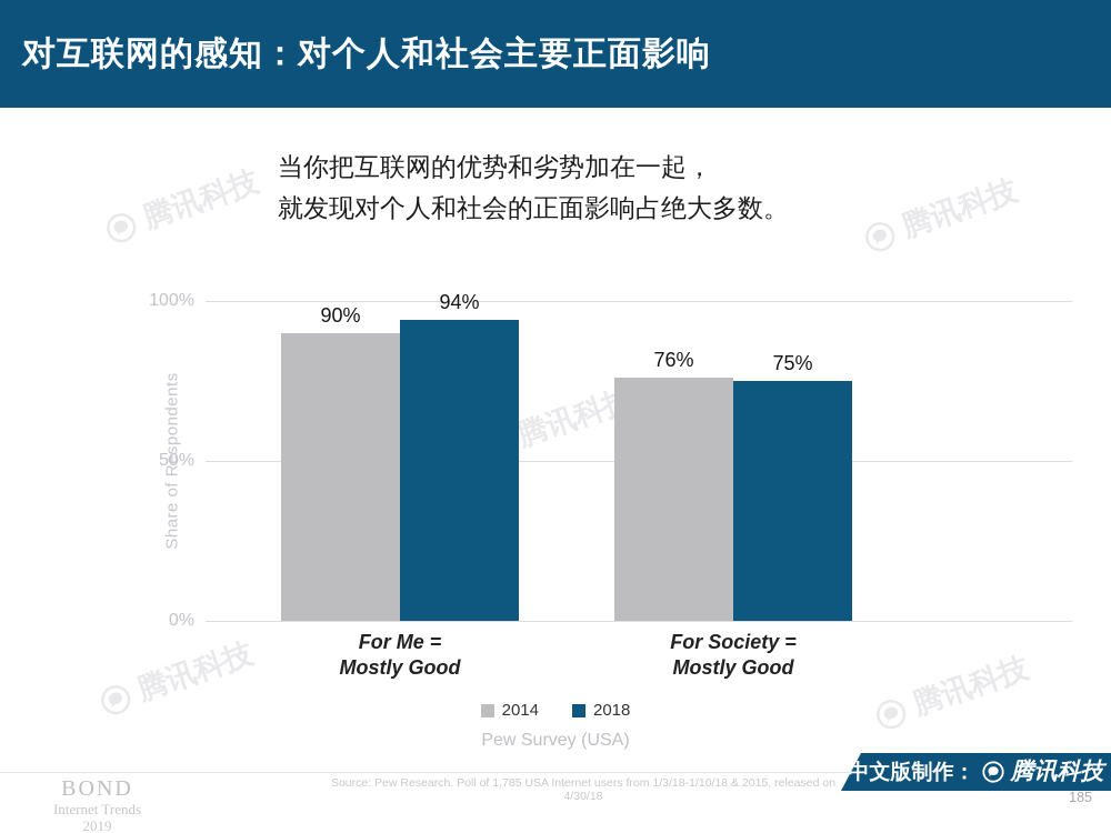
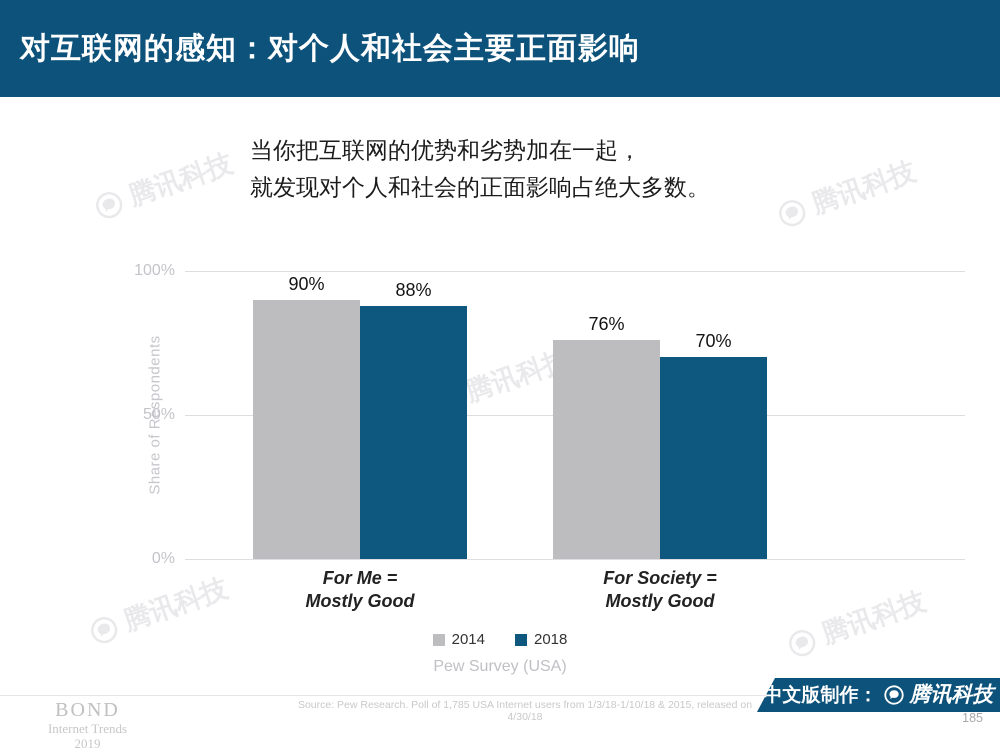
2018/For Me = Mostly Good: 94% -> 88%
2018/For Society = Mostly Good: 75% -> 70%
